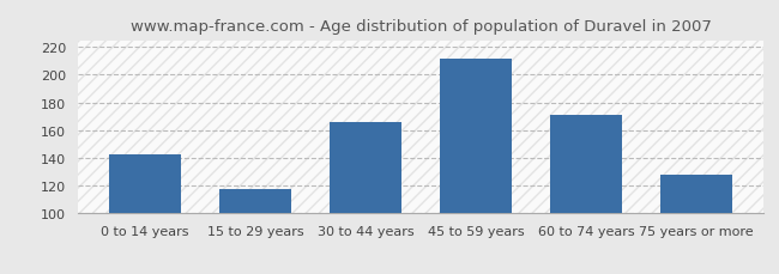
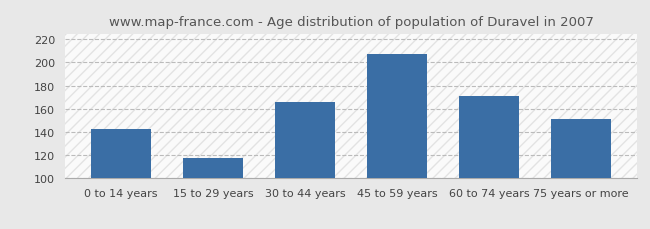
45 to 59 years: 212 -> 207
75 years or more: 128 -> 151
